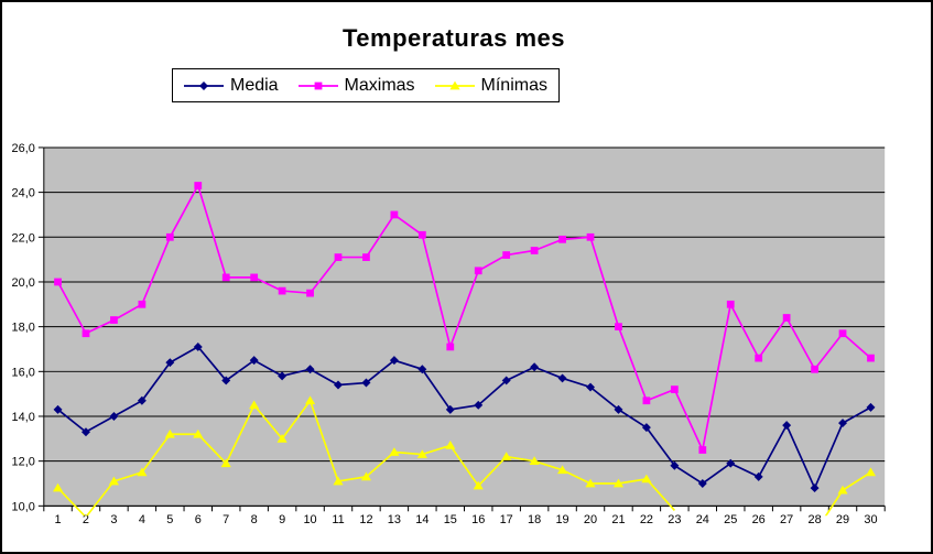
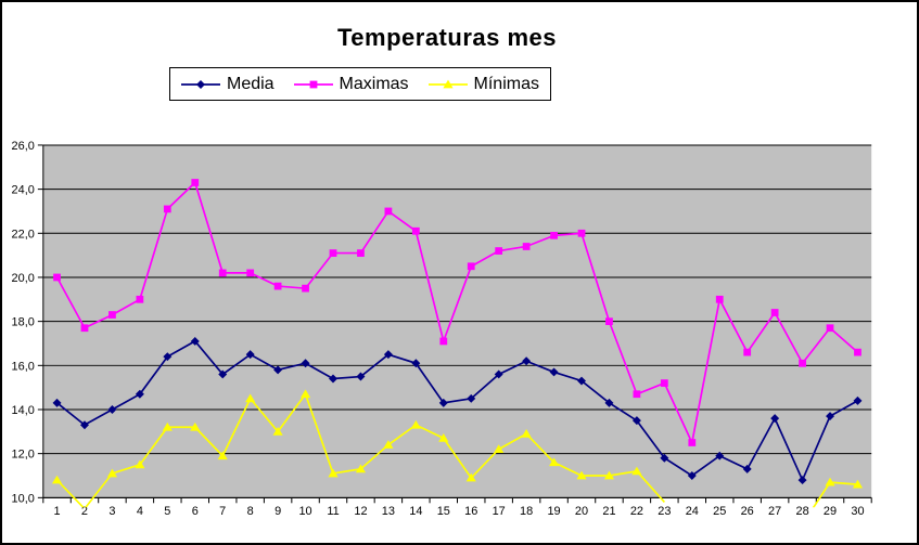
Maximas/5: 22,0 -> 23,1
Mínimas/14: 12,3 -> 13,3
Mínimas/18: 12,0 -> 12,9
Mínimas/30: 11,5 -> 10,6
